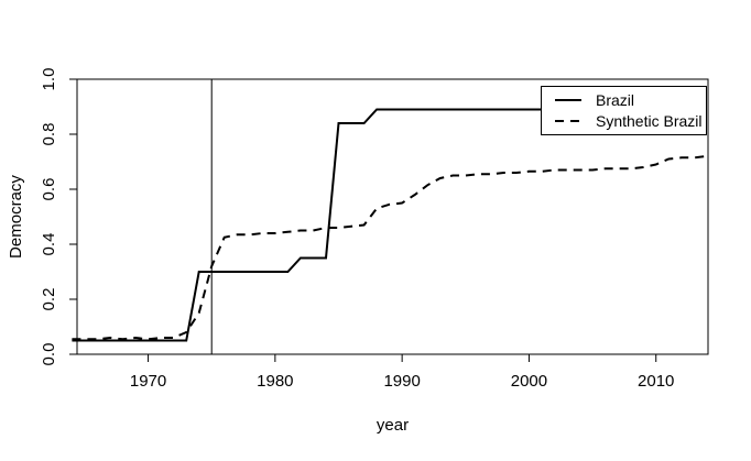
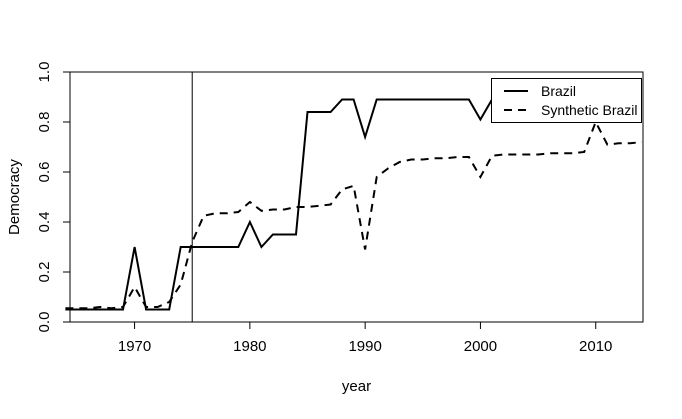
Brazil/1970: 0.05 -> 0.30
Synthetic Brazil/1970: 0.06 -> 0.14
Brazil/1980: 0.30 -> 0.40
Synthetic Brazil/1980: 0.44 -> 0.48
Brazil/1990: 0.89 -> 0.74
Synthetic Brazil/1990: 0.55 -> 0.29
Brazil/2000: 0.89 -> 0.81
Synthetic Brazil/2000: 0.67 -> 0.58
Brazil/2010: 0.89 -> 0.93
Synthetic Brazil/2010: 0.69 -> 0.80
